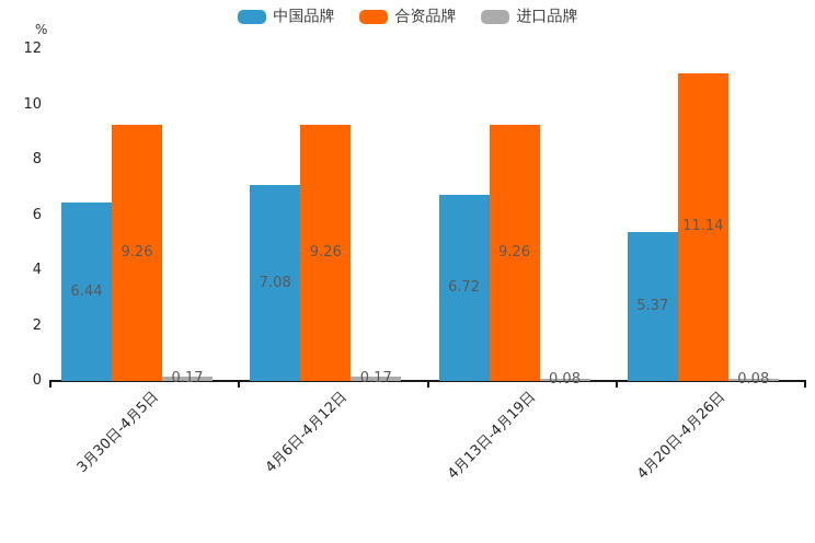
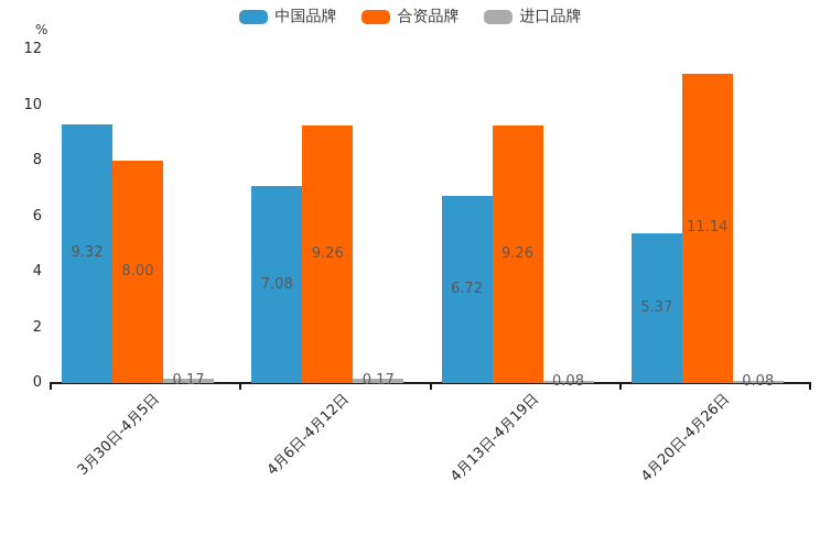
中国品牌/3月30日-4月5日: 6.44 -> 9.32
合资品牌/3月30日-4月5日: 9.26 -> 8.00
